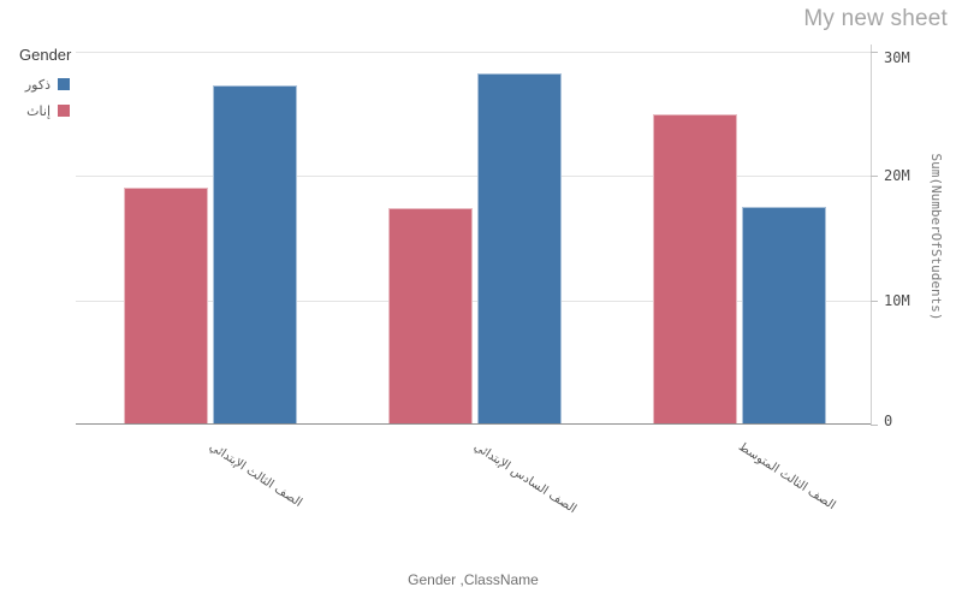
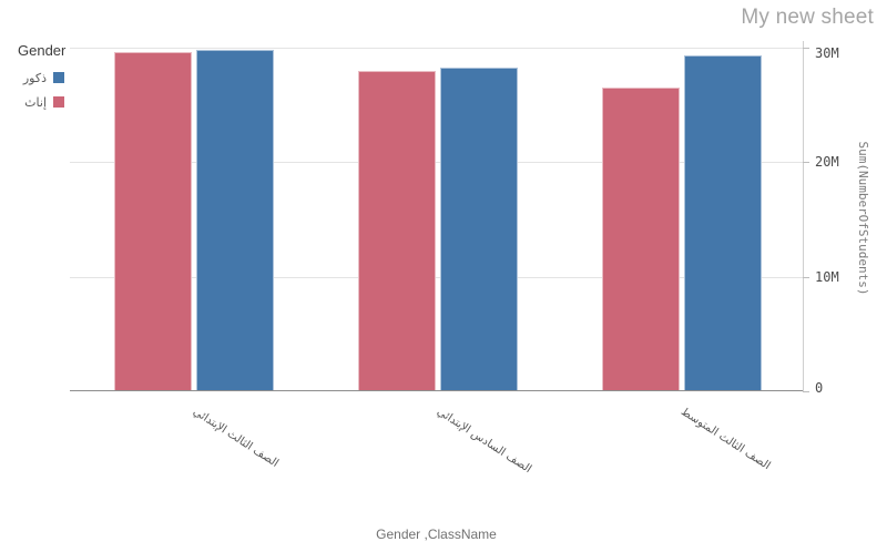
إناث/الصف الثالث الإبتدائي: 19.1M -> 29.6M
ذكور/الصف الثالث الإبتدائي: 27.3M -> 29.8M
إناث/الصف السادس الإبتدائي: 17.4M -> 28.0M
إناث/الصف الثالث المتوسط: 25.0M -> 26.5M
ذكور/الصف الثالث المتوسط: 17.5M -> 29.3M
